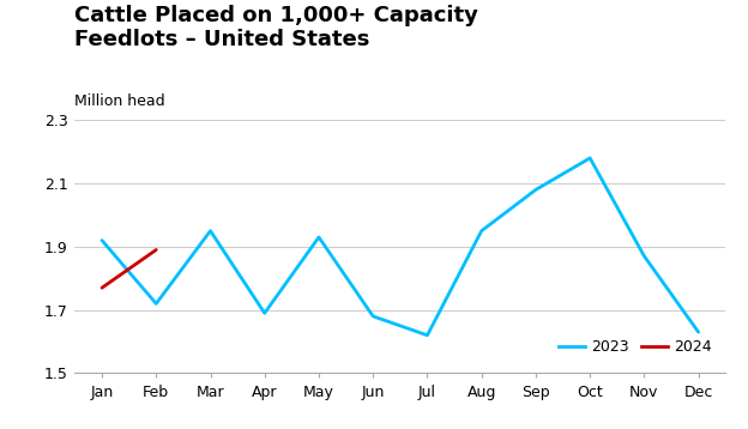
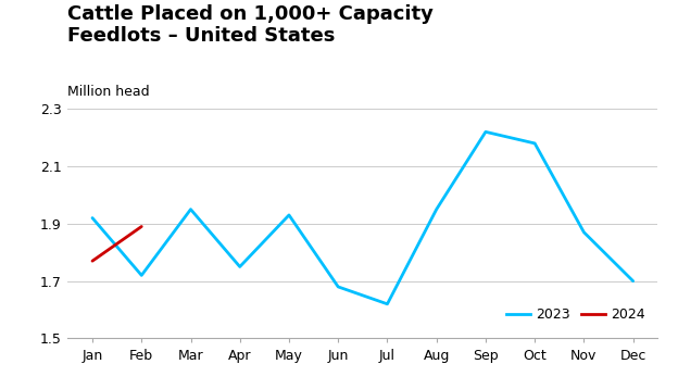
Apr: 1.69 -> 1.75
Sep: 2.08 -> 2.22
Dec: 1.63 -> 1.70
